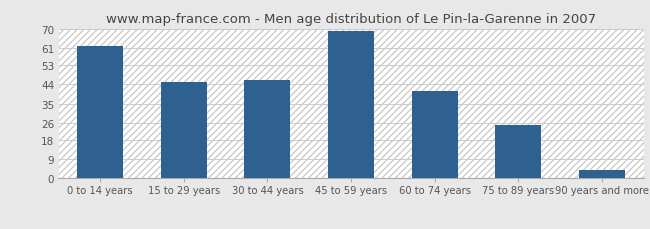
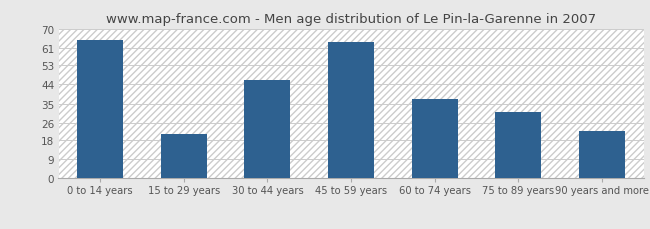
0 to 14 years: 62 -> 65
15 to 29 years: 45 -> 21
45 to 59 years: 69 -> 64
60 to 74 years: 41 -> 37
75 to 89 years: 25 -> 31
90 years and more: 4 -> 22
